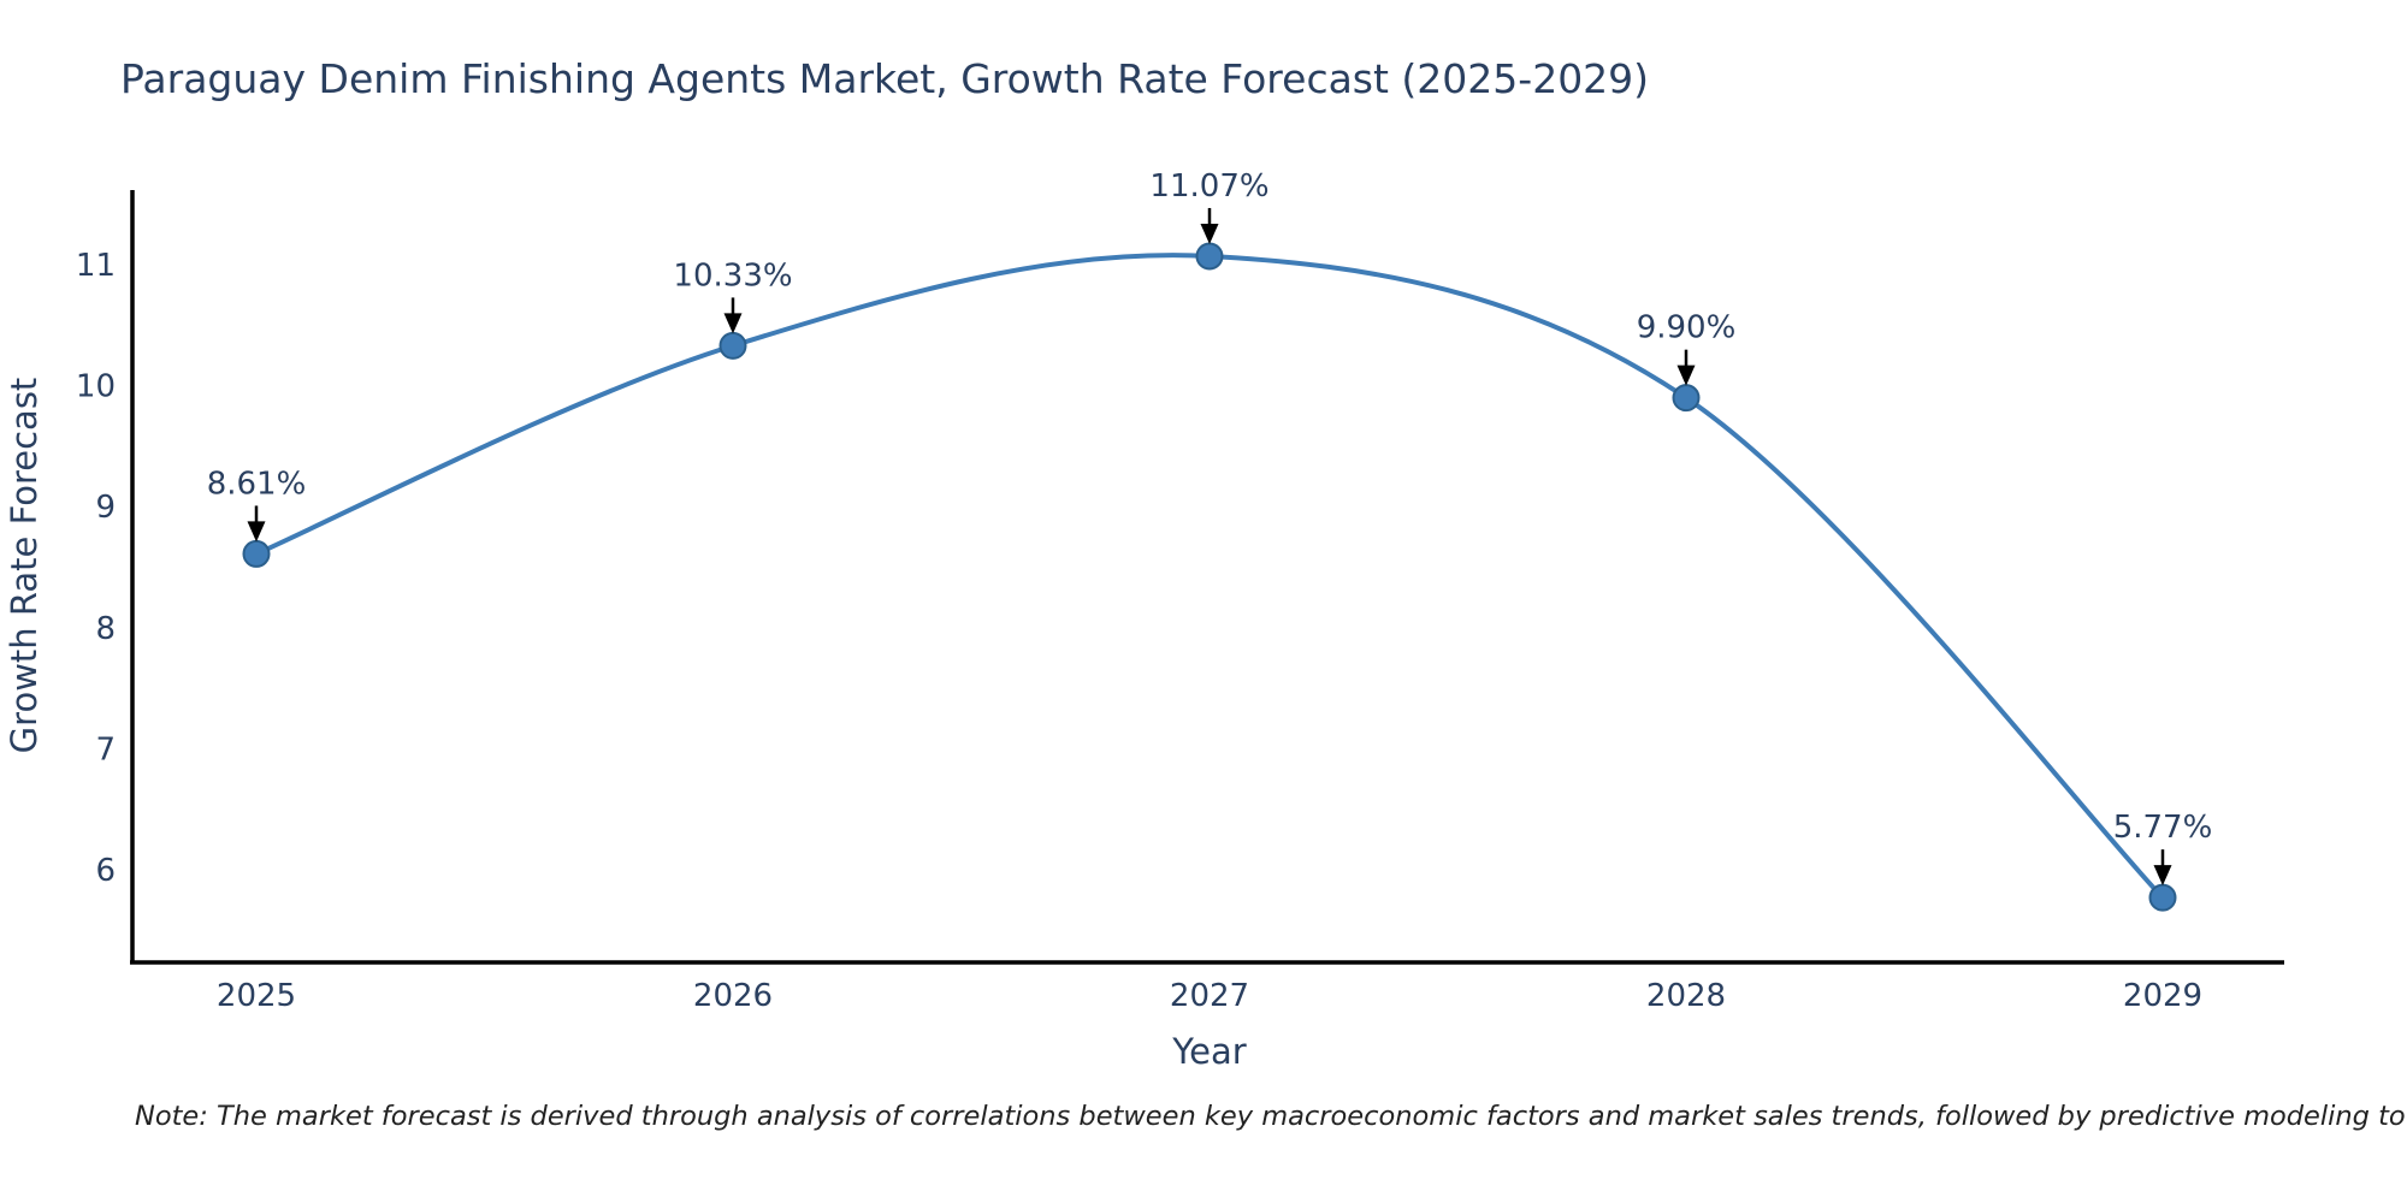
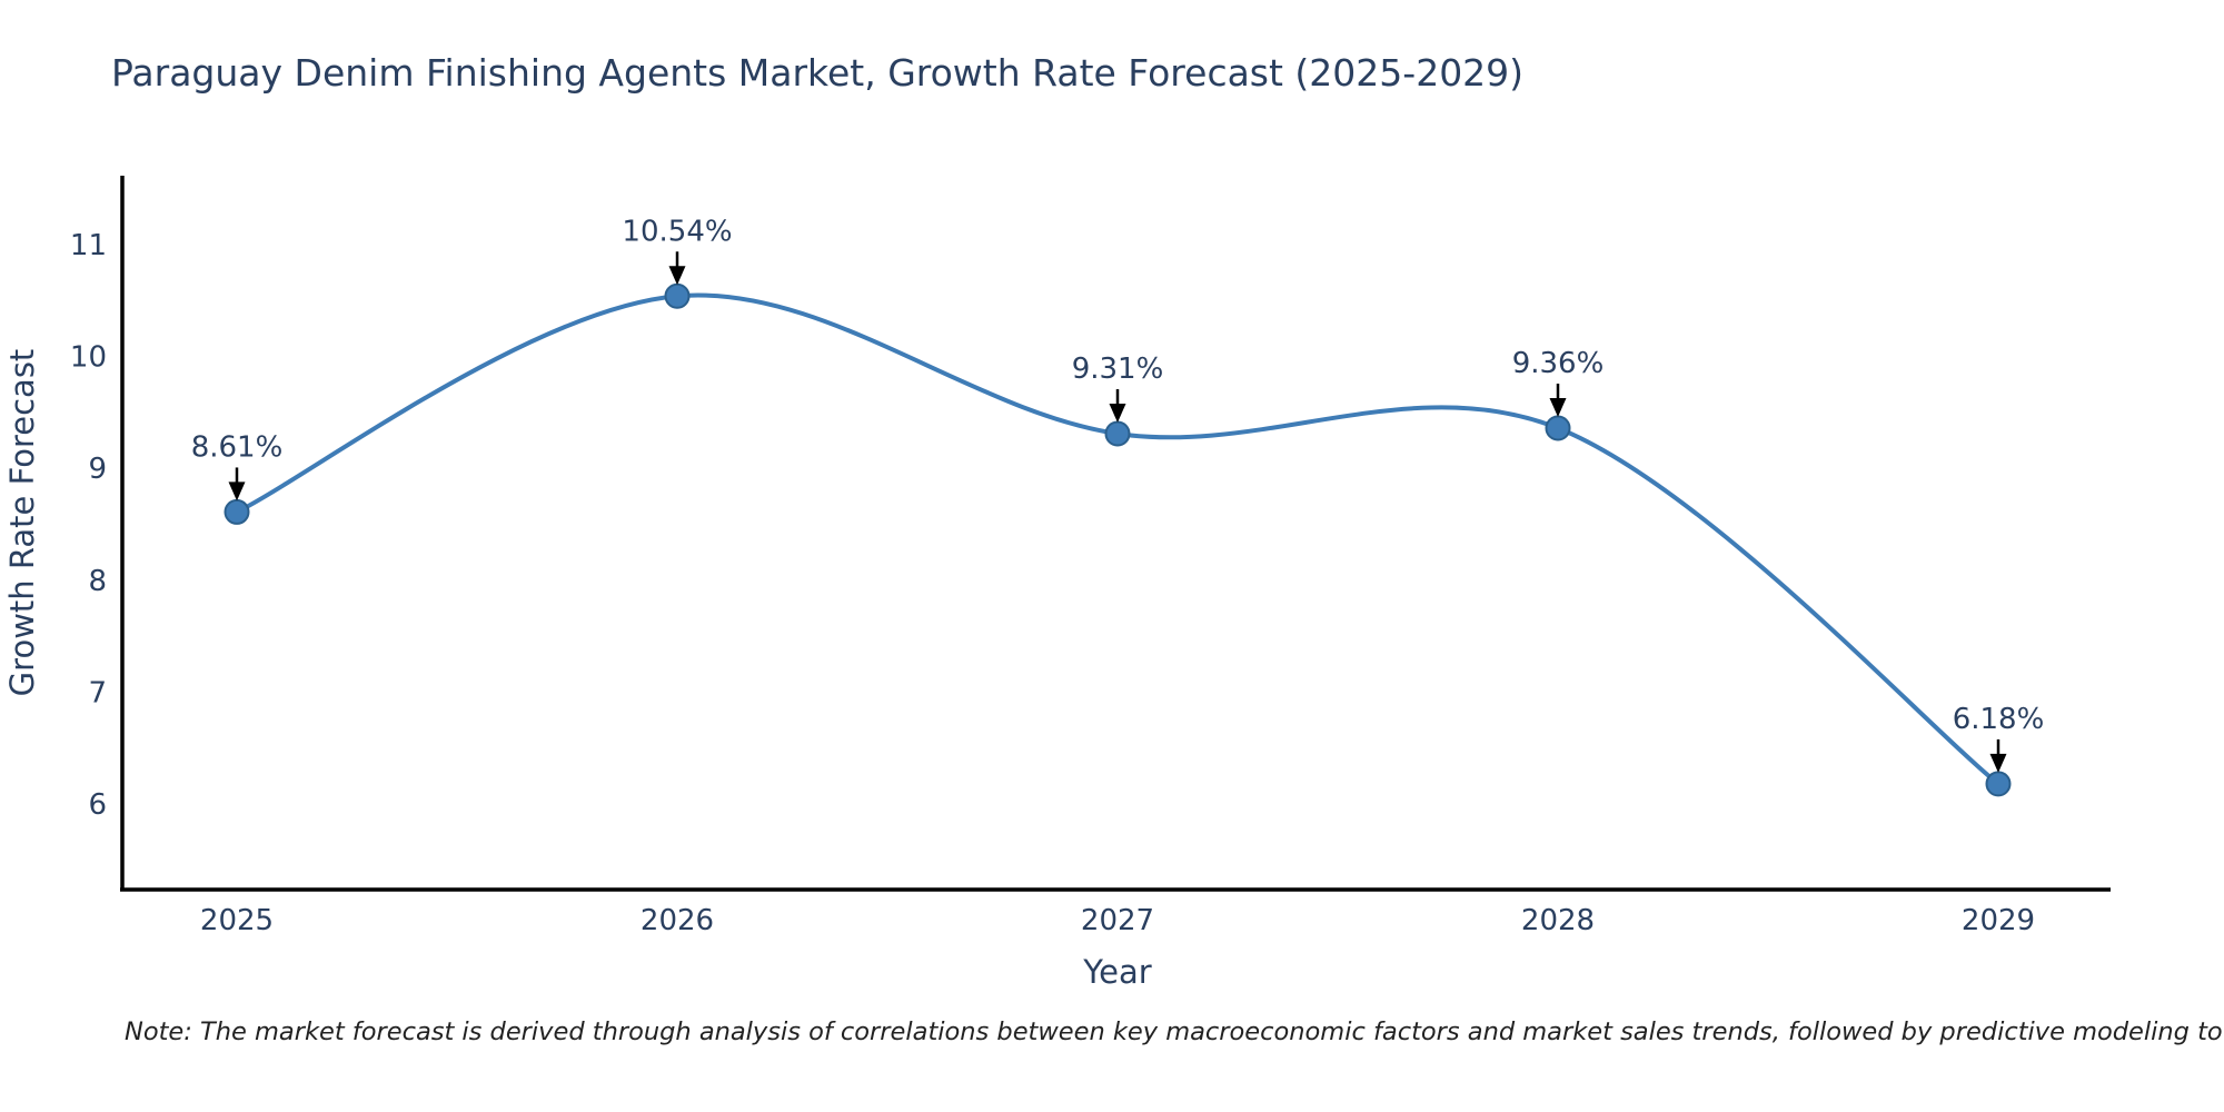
2026: 10.33% -> 10.54%
2027: 11.07% -> 9.31%
2028: 9.90% -> 9.36%
2029: 5.77% -> 6.18%
